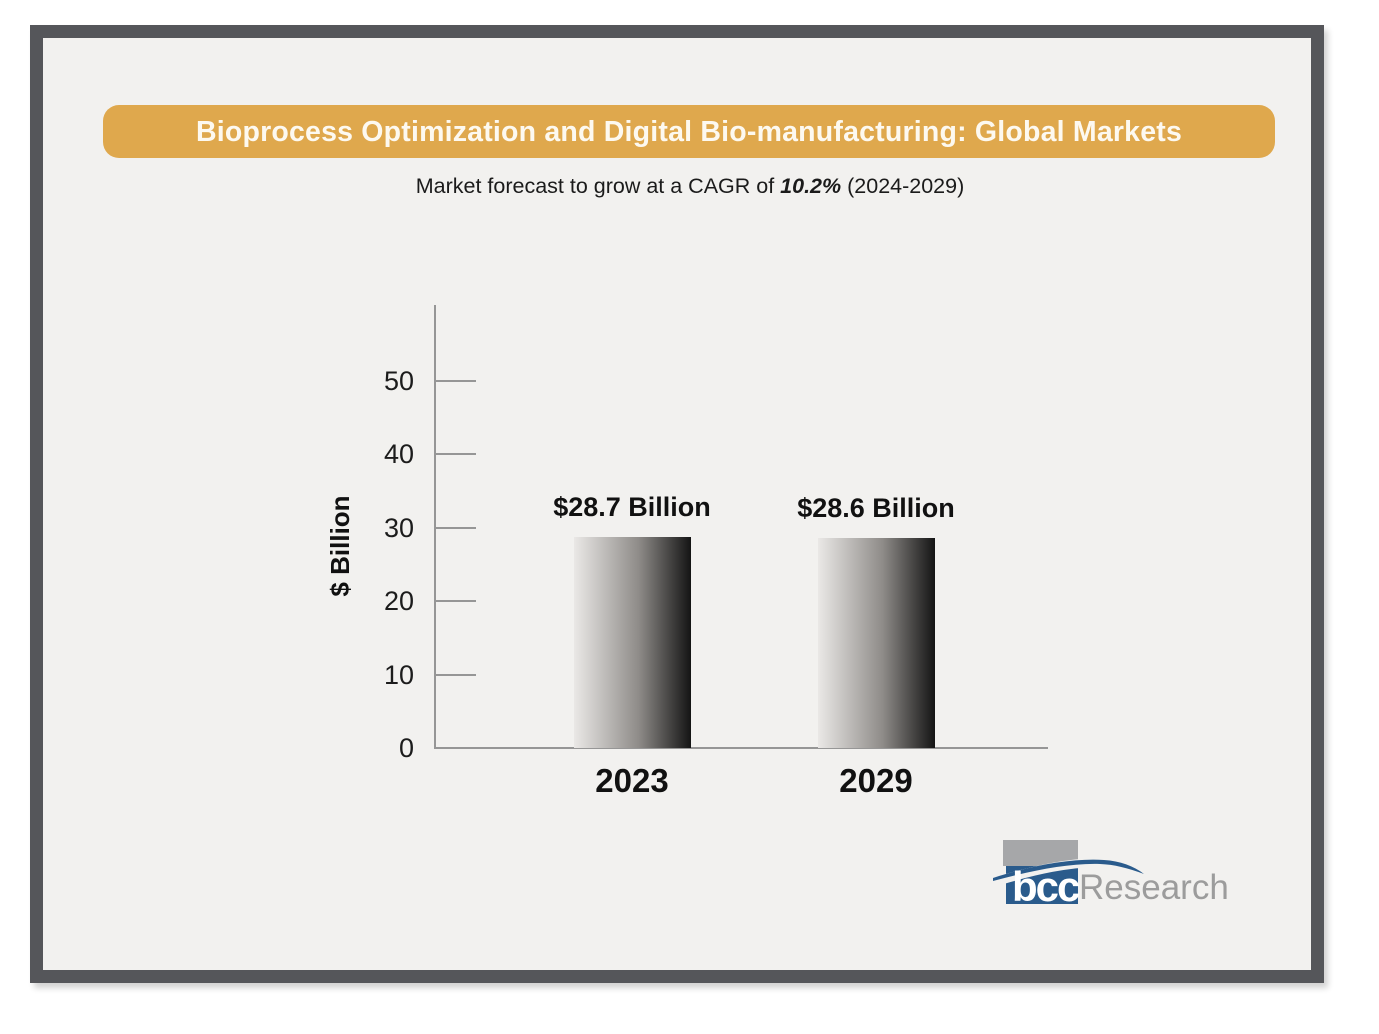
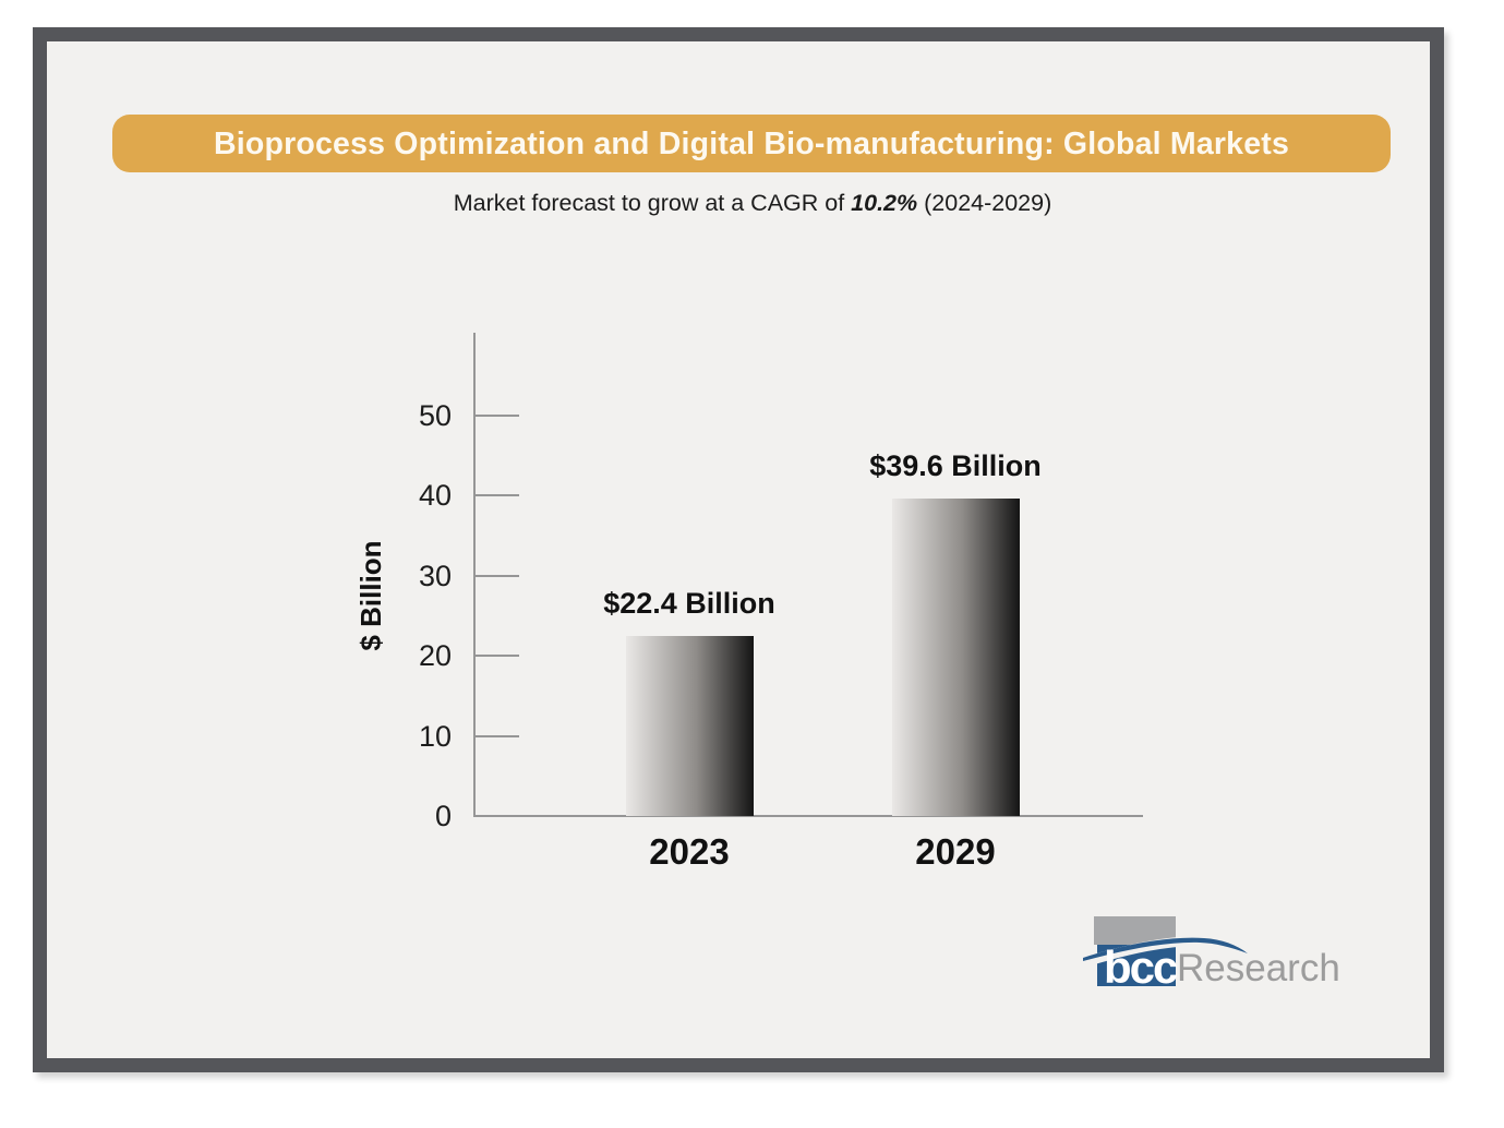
2023: $28.7 -> $22.4
2029: $28.6 -> $39.6
